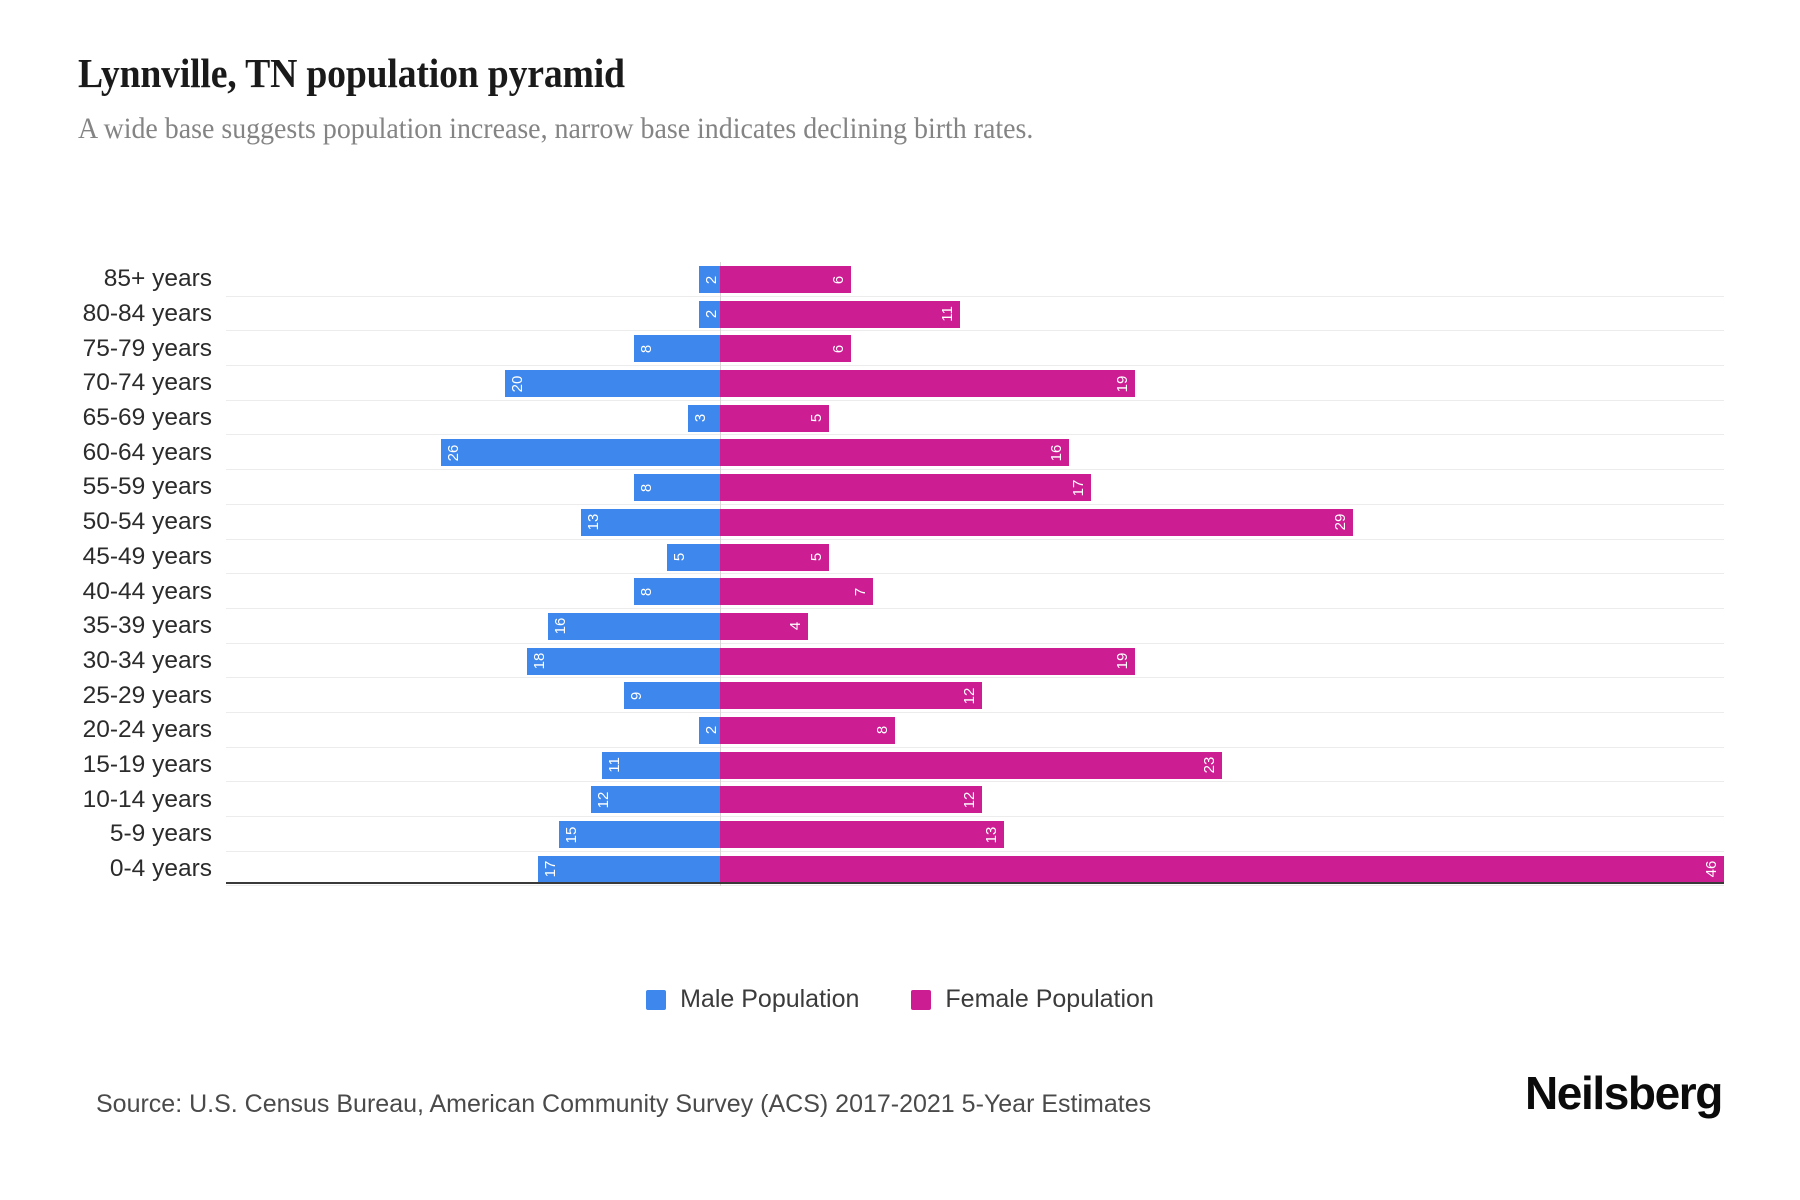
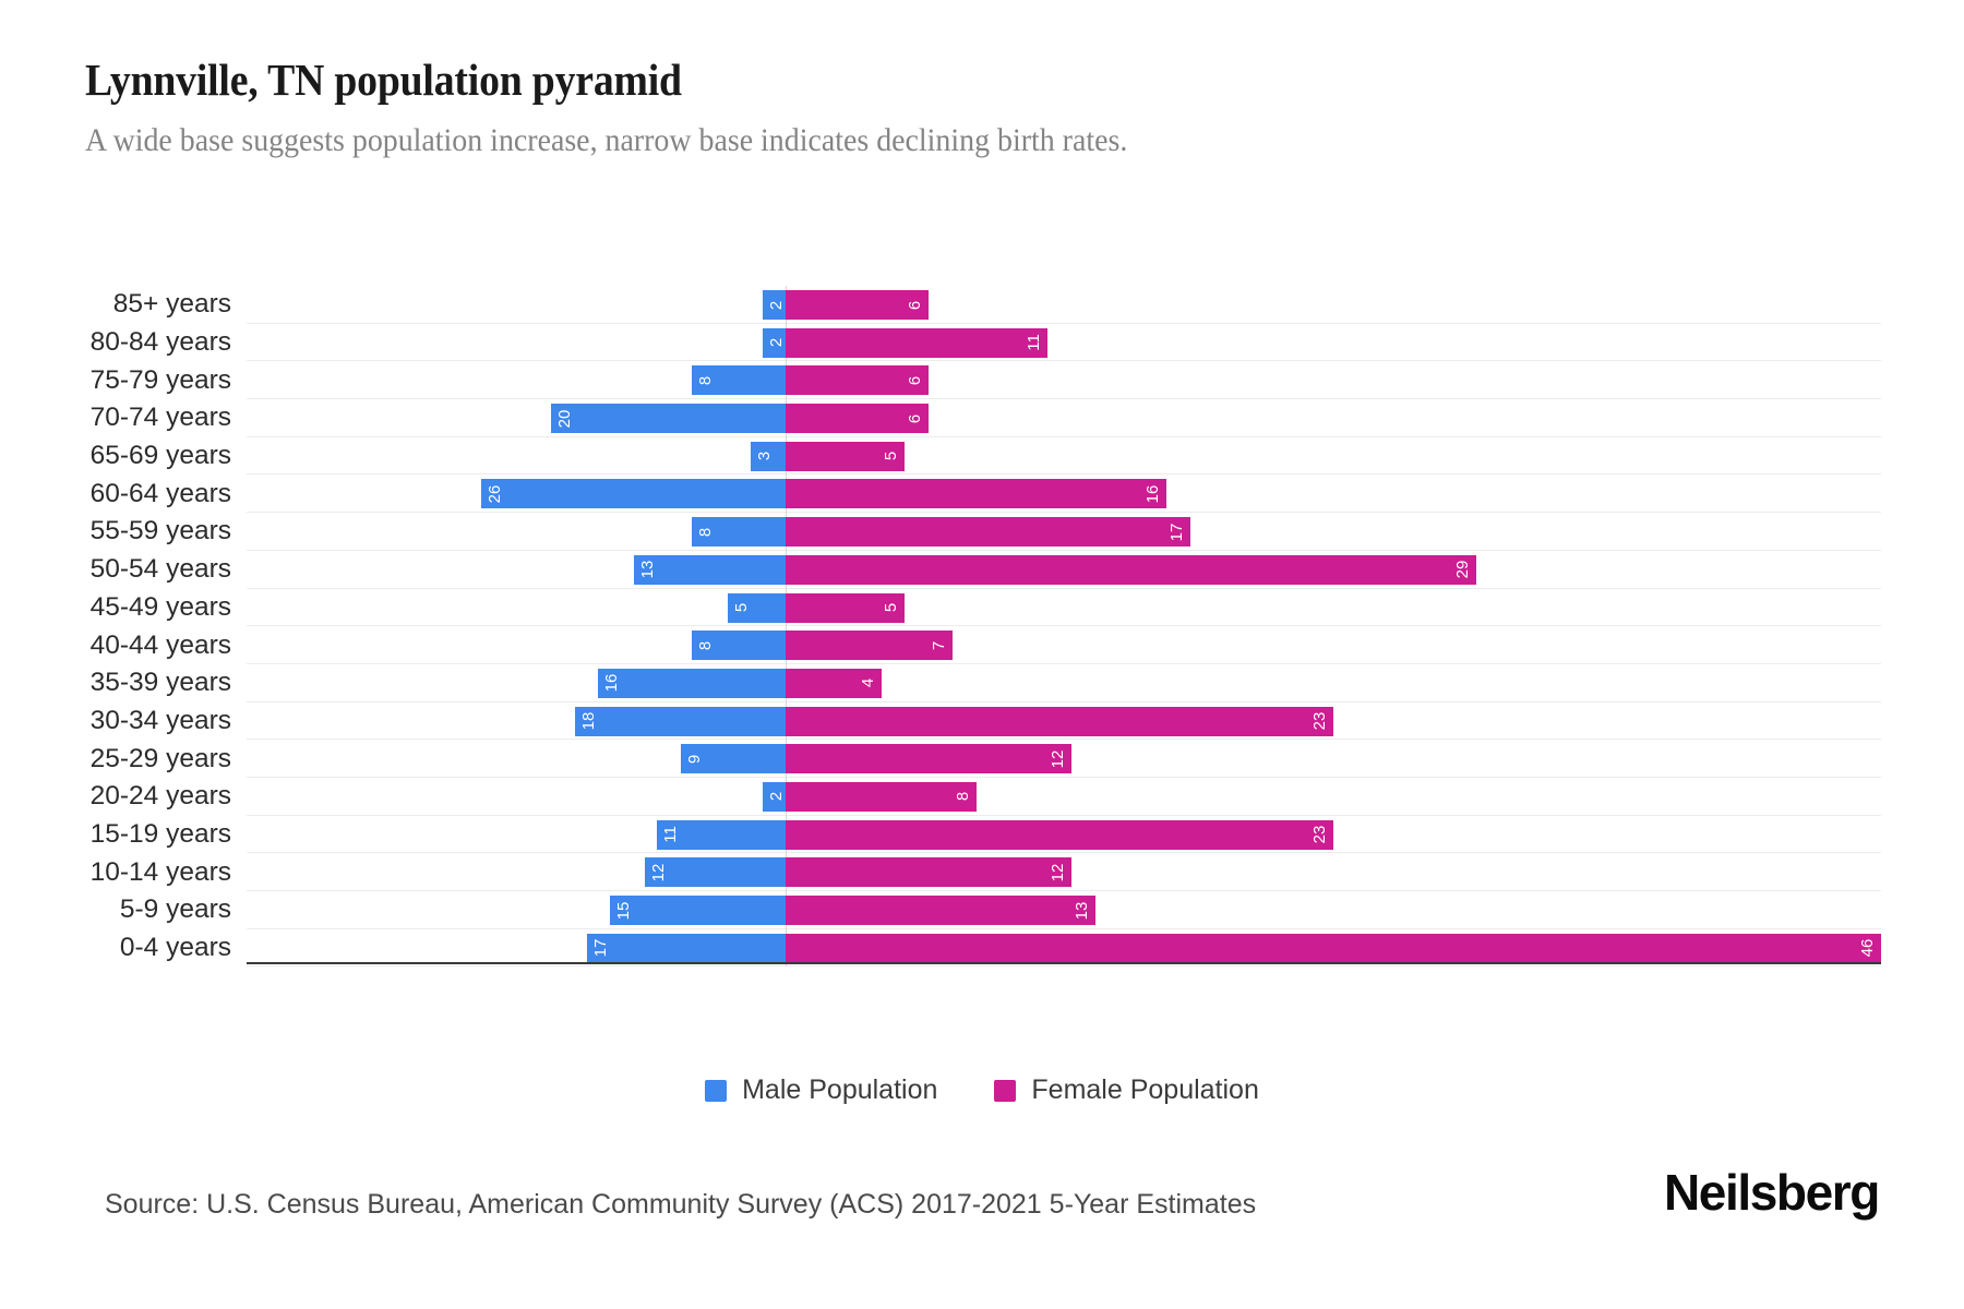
Female Population/70-74 years: 19 -> 6
Female Population/30-34 years: 19 -> 23
